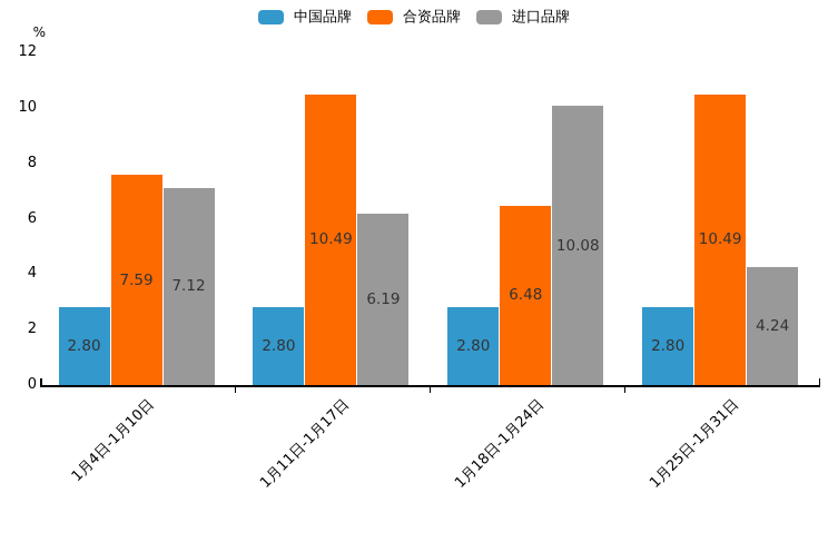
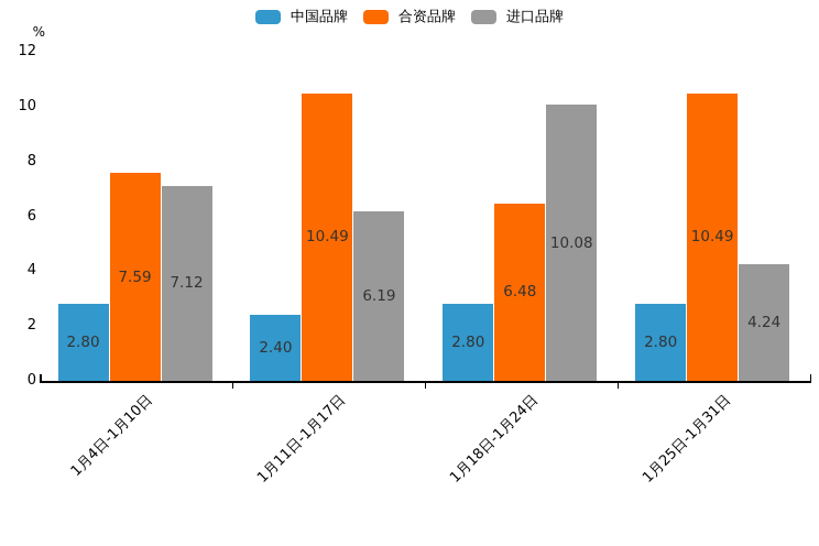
中国品牌/1月11日-1月17日: 2.80 -> 2.40
